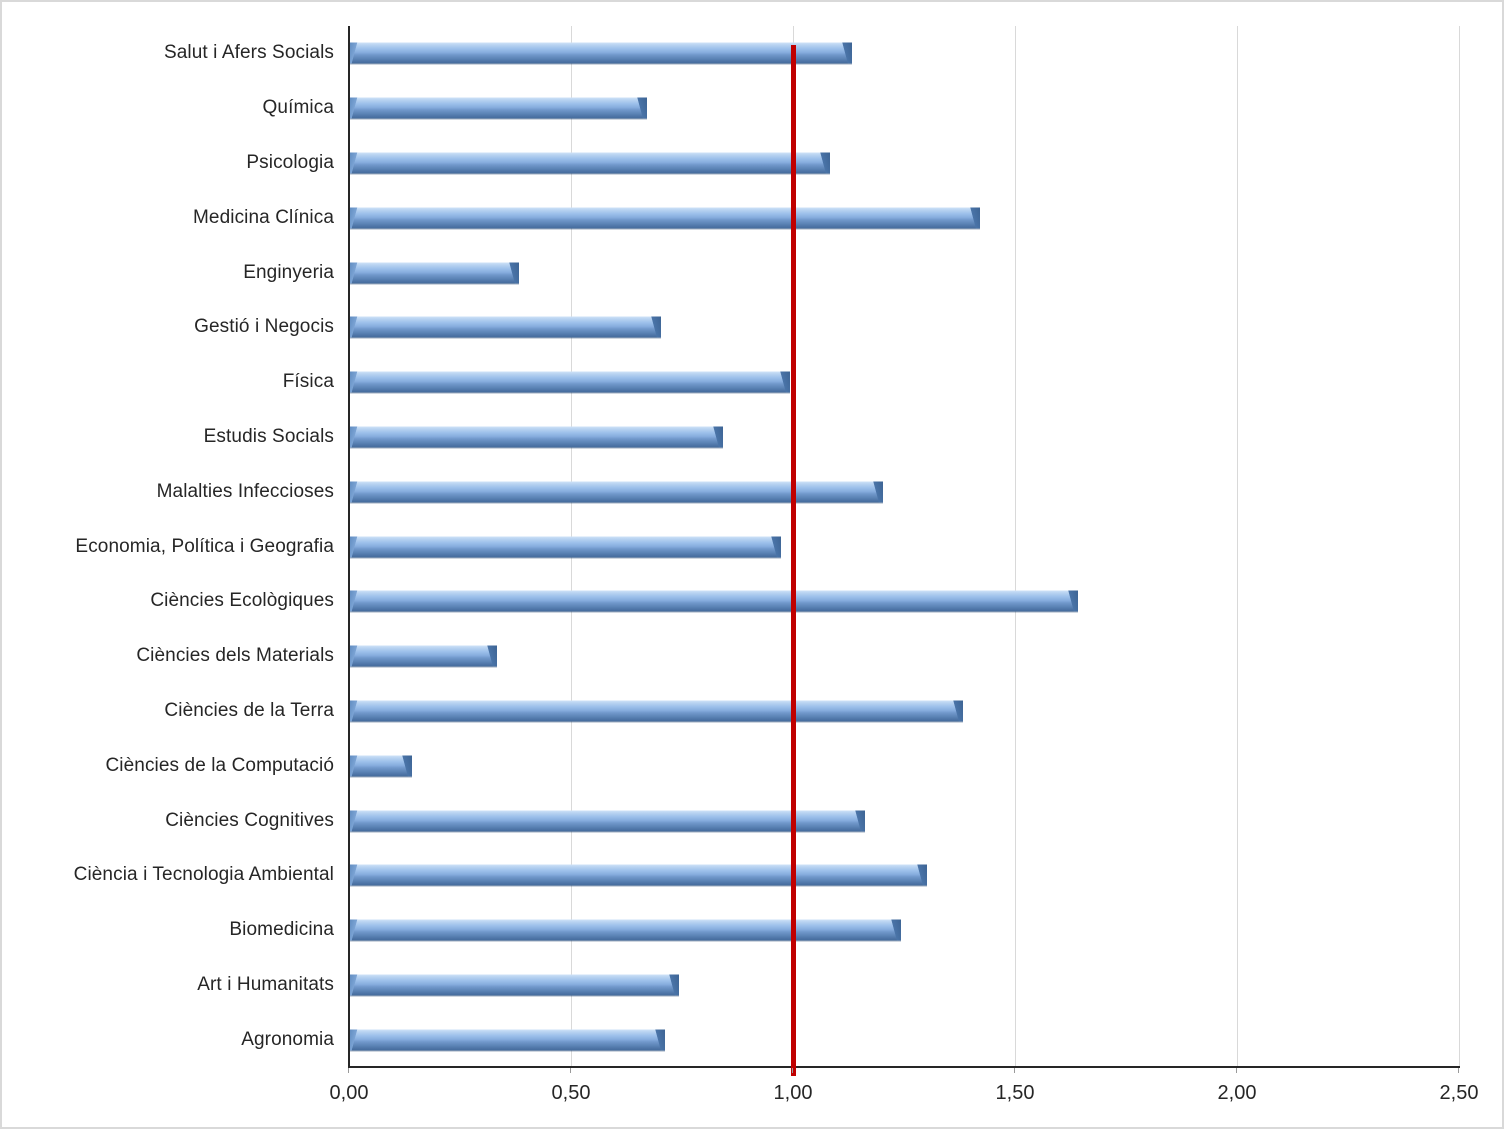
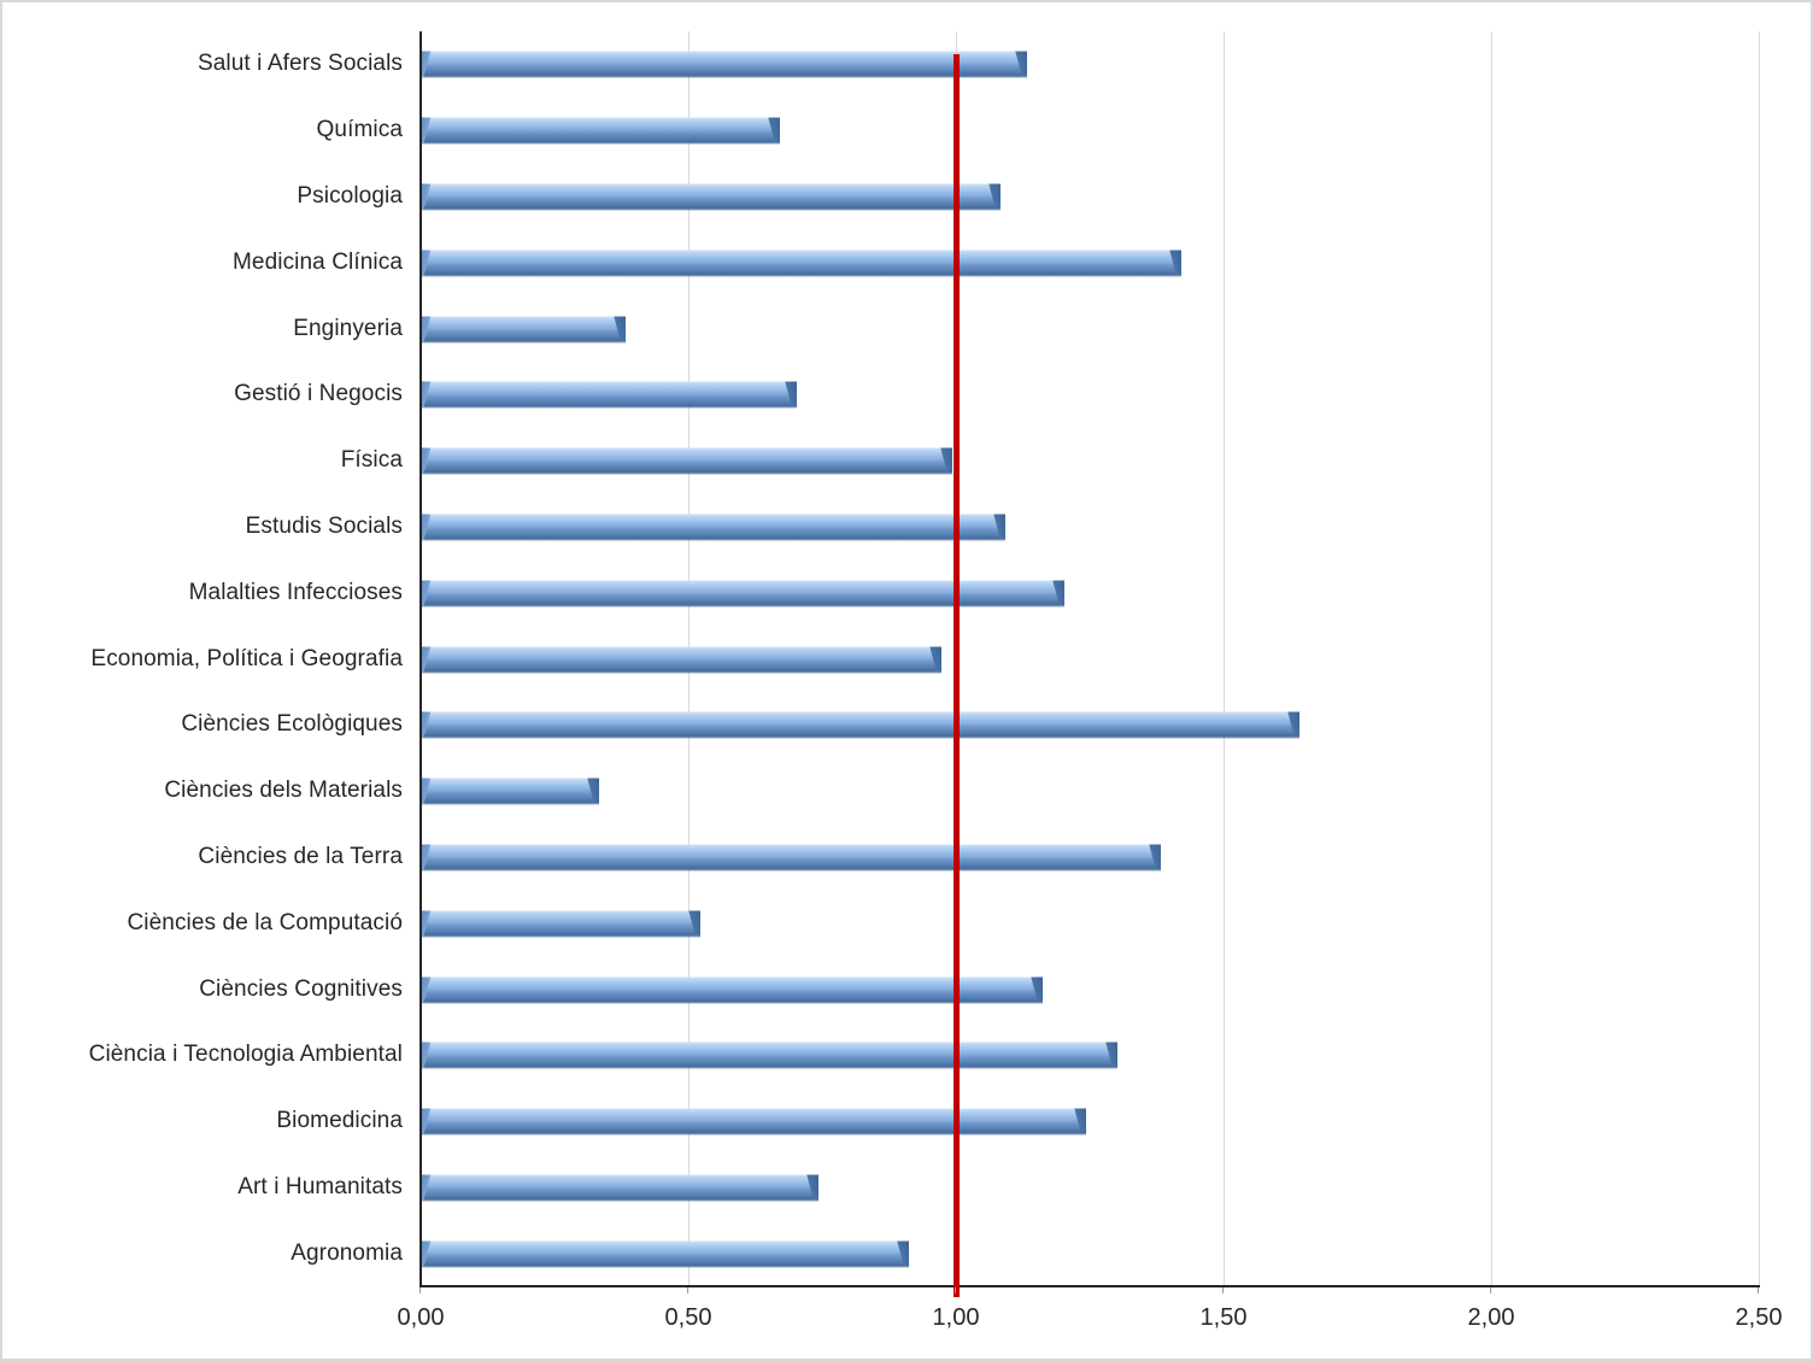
Estudis Socials: 0,84 -> 1,09
Ciències de la Computació: 0,14 -> 0,52
Agronomia: 0,71 -> 0,91
